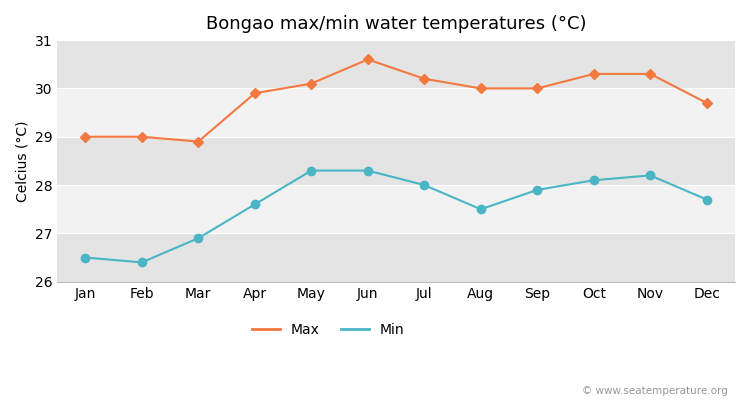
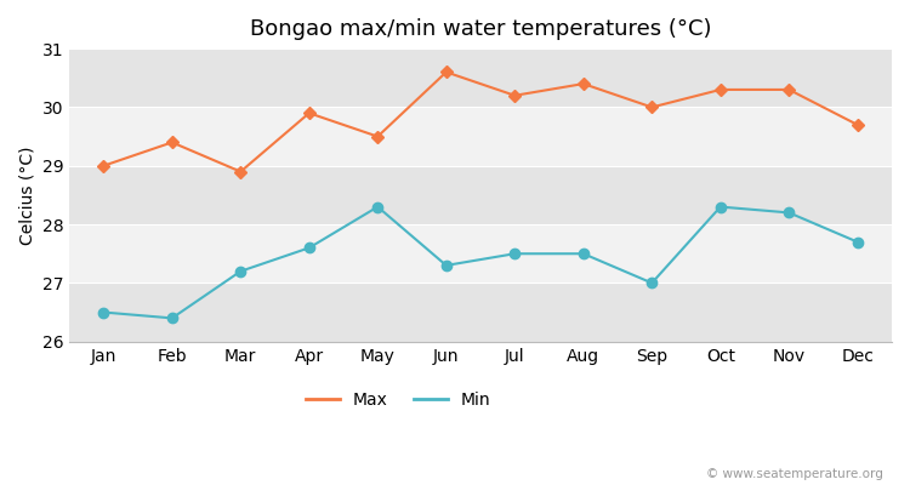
Max/Feb: 29.0 -> 29.4
Min/Mar: 26.9 -> 27.2
Max/May: 30.1 -> 29.5
Min/Jun: 28.3 -> 27.3
Min/Jul: 28.0 -> 27.5
Max/Aug: 30.0 -> 30.4
Min/Sep: 27.9 -> 27.0
Min/Oct: 28.1 -> 28.3
